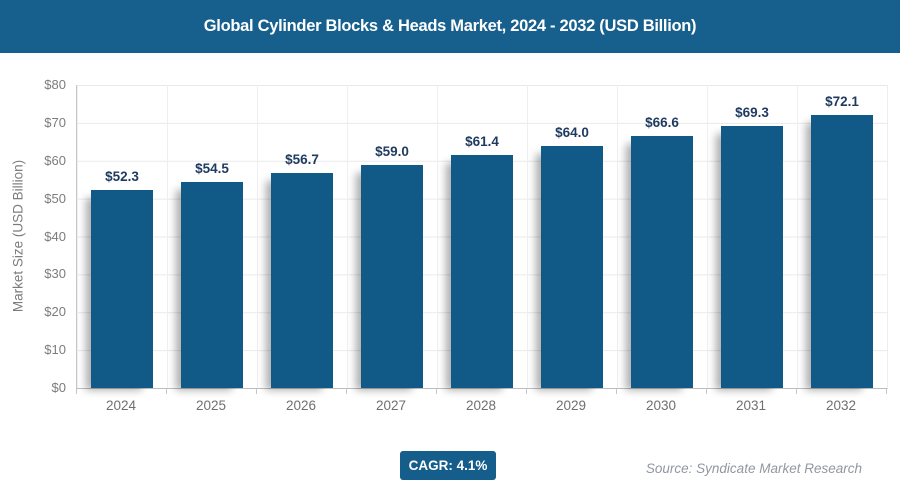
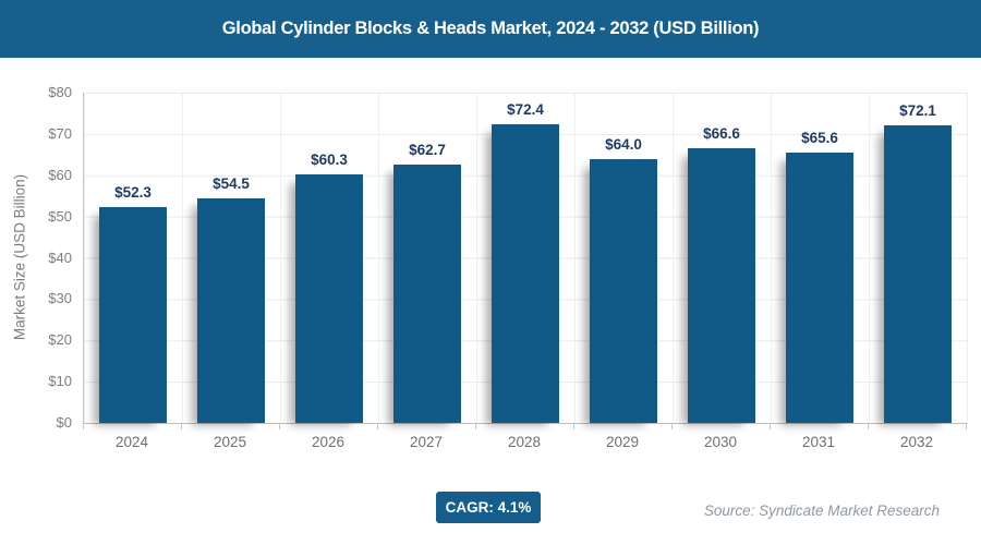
2026: $56.7 -> $60.3
2027: $59.0 -> $62.7
2028: $61.4 -> $72.4
2031: $69.3 -> $65.6
